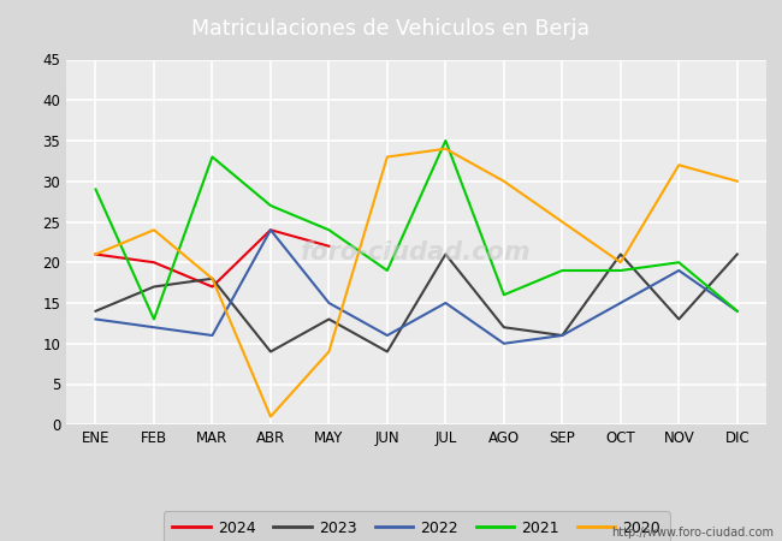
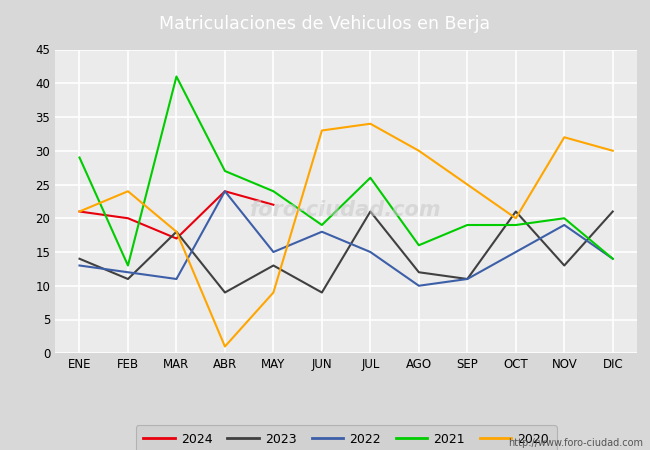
2023/FEB: 17 -> 11
2021/MAR: 33 -> 41
2022/JUN: 11 -> 18
2021/JUL: 35 -> 26
